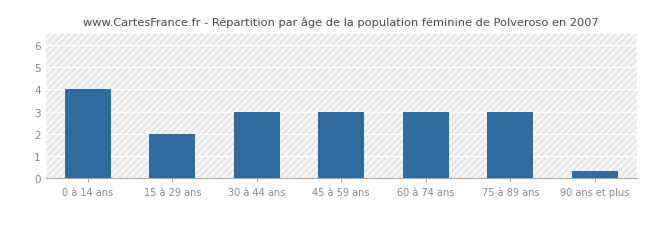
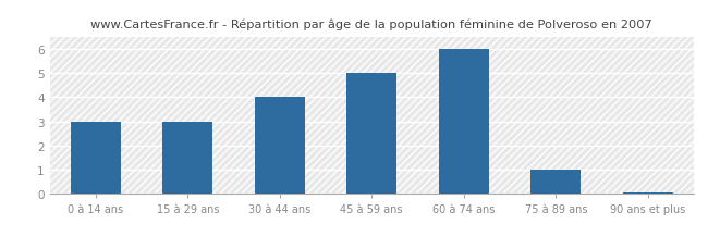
0 à 14 ans: 4.00 -> 3.00
15 à 29 ans: 2.00 -> 3.00
30 à 44 ans: 3.00 -> 4.00
45 à 59 ans: 3.00 -> 5.00
60 à 74 ans: 3.00 -> 6.00
75 à 89 ans: 3.00 -> 1.00
90 ans et plus: 0.35 -> 0.07
